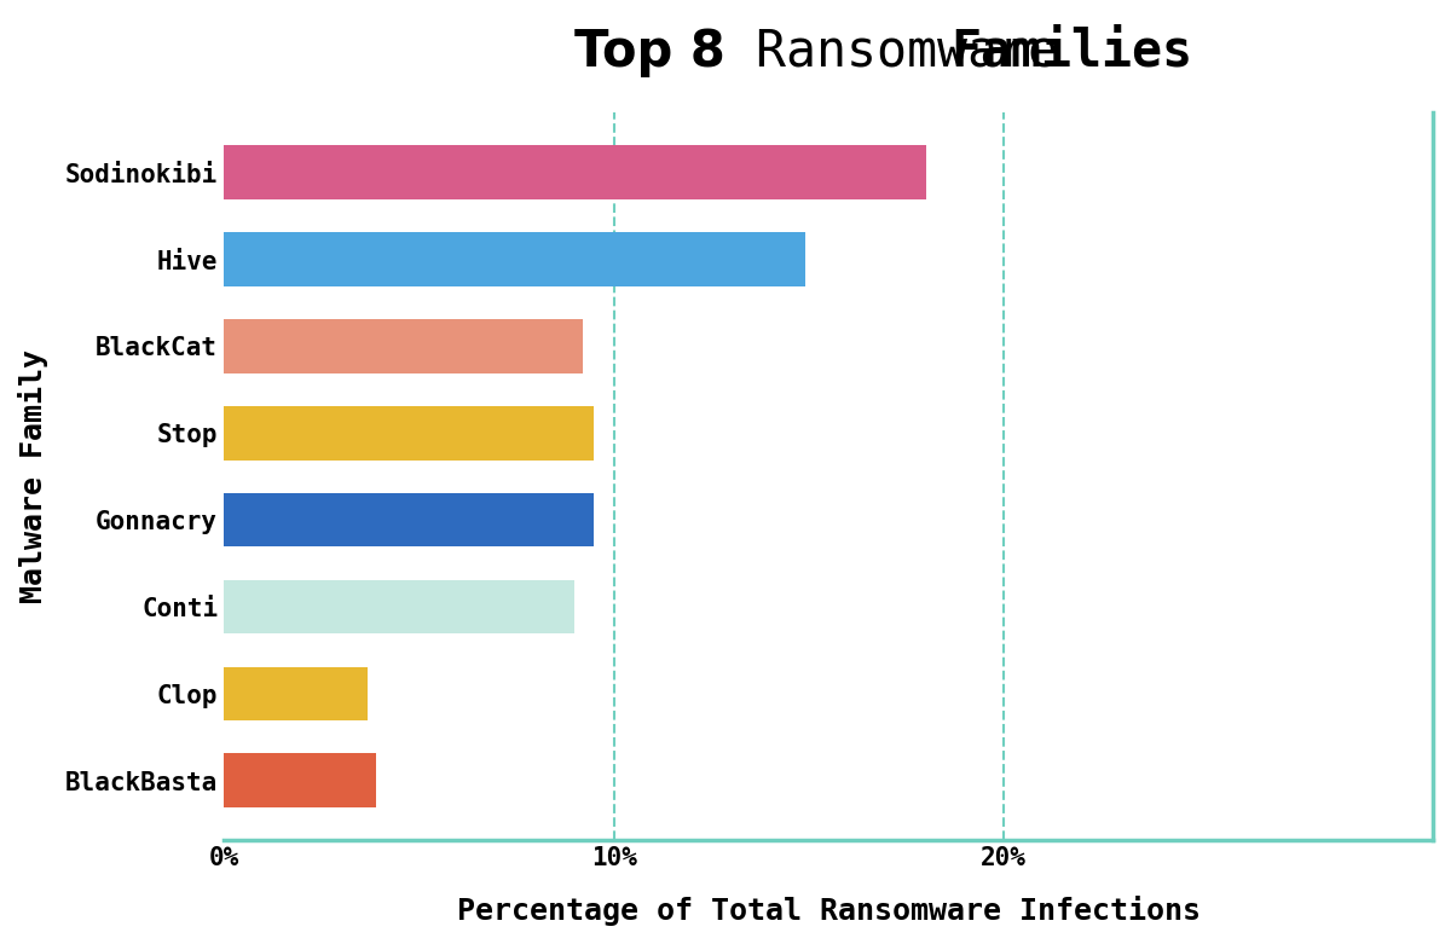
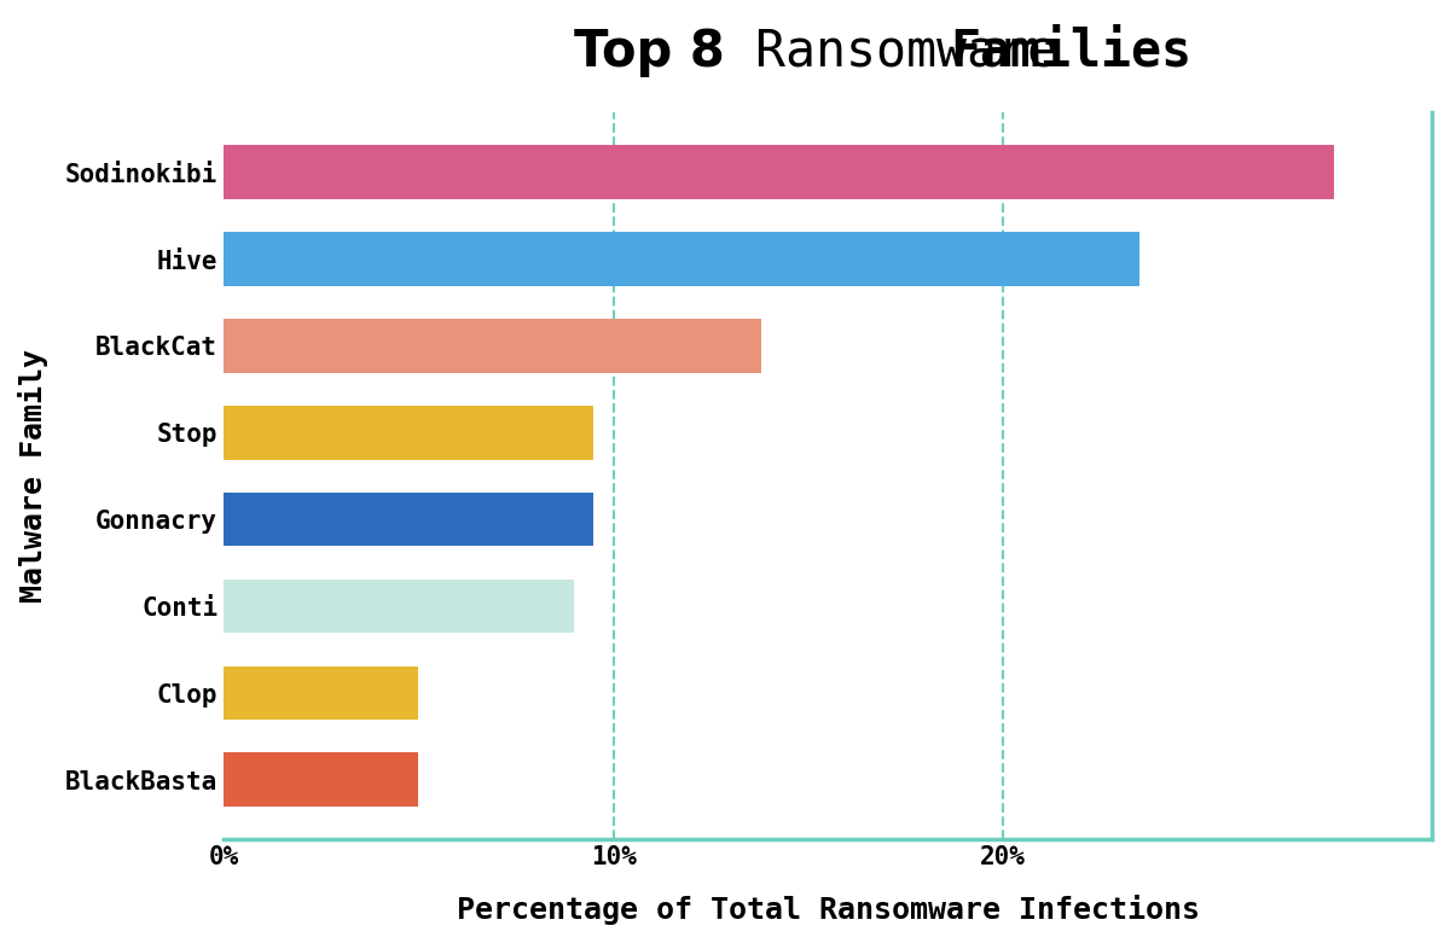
Sodinokibi: 18.0% -> 28.5%
Hive: 14.9% -> 23.5%
BlackCat: 9.2% -> 13.8%
Clop: 3.7% -> 5.0%
BlackBasta: 3.9% -> 5.0%
